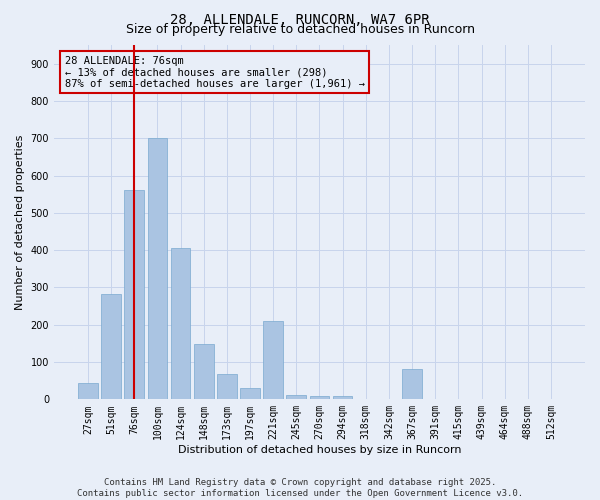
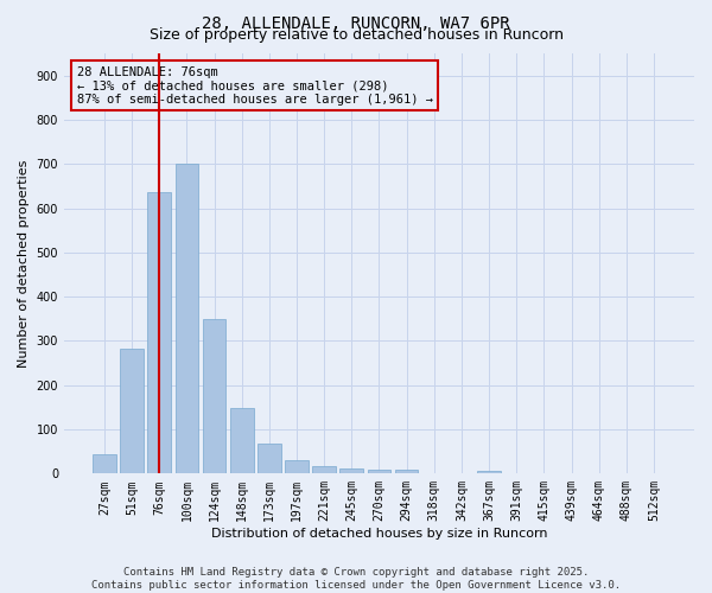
76sqm: 560 -> 635
124sqm: 405 -> 350
221sqm: 210 -> 17
367sqm: 80 -> 7
